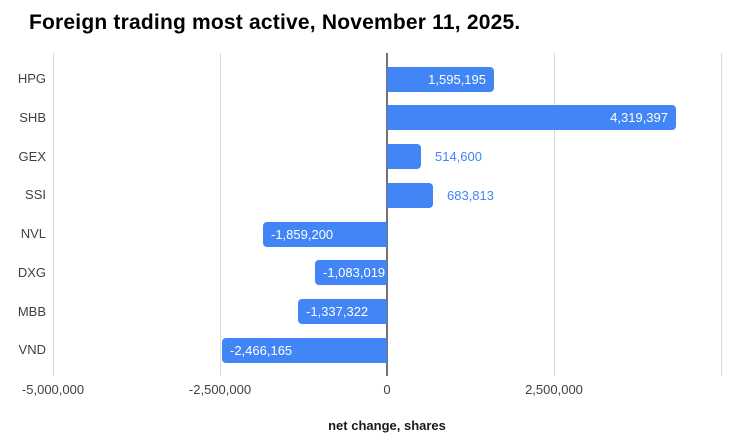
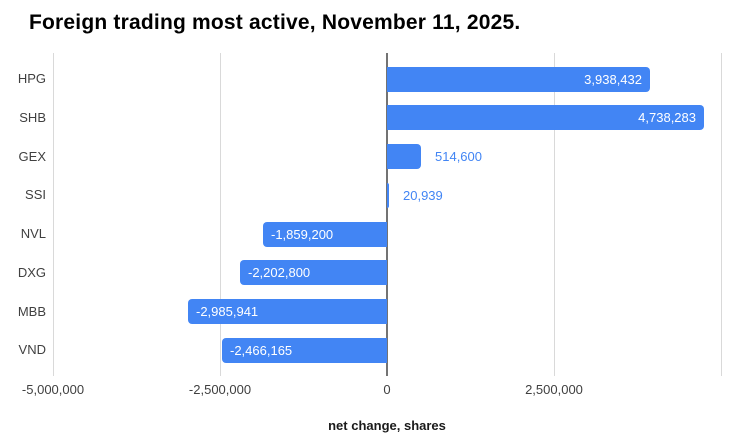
HPG: 1,595,195 -> 3,938,432
SHB: 4,319,397 -> 4,738,283
SSI: 683,813 -> 20,939
DXG: -1,083,019 -> -2,202,800
MBB: -1,337,322 -> -2,985,941
